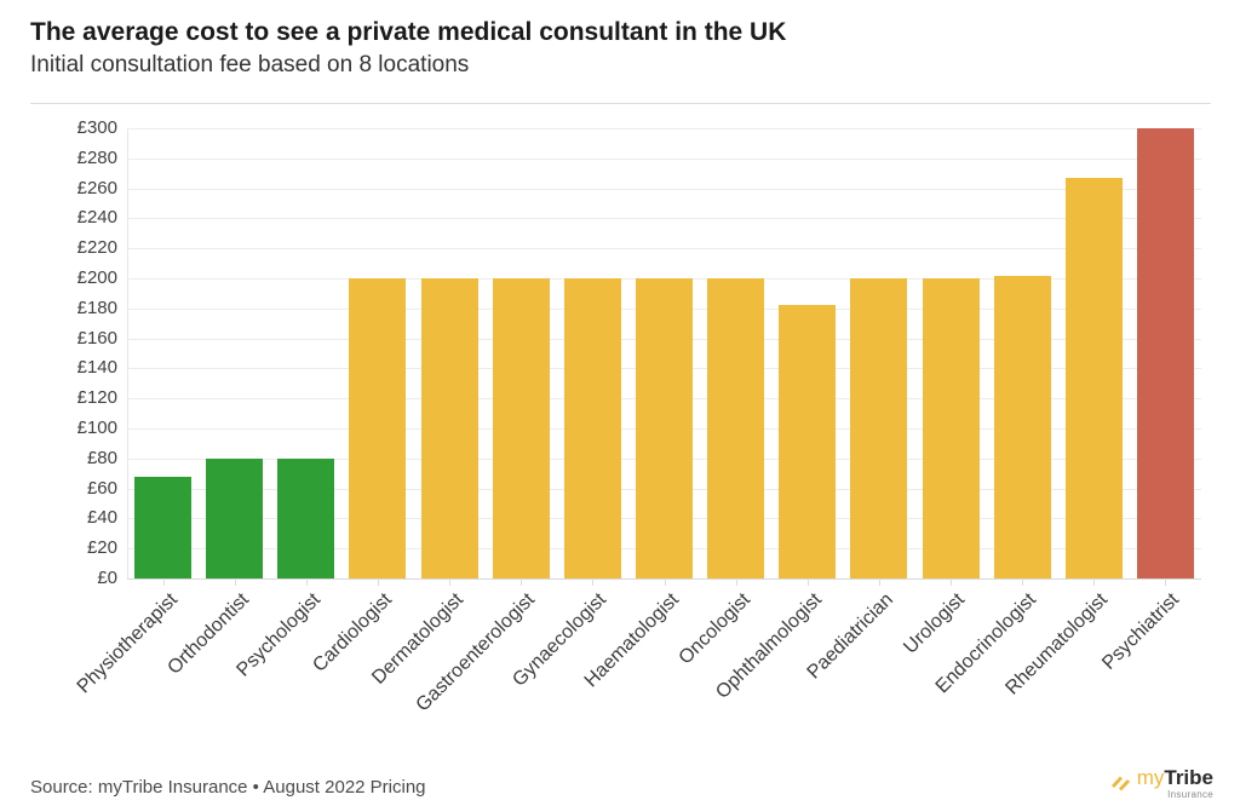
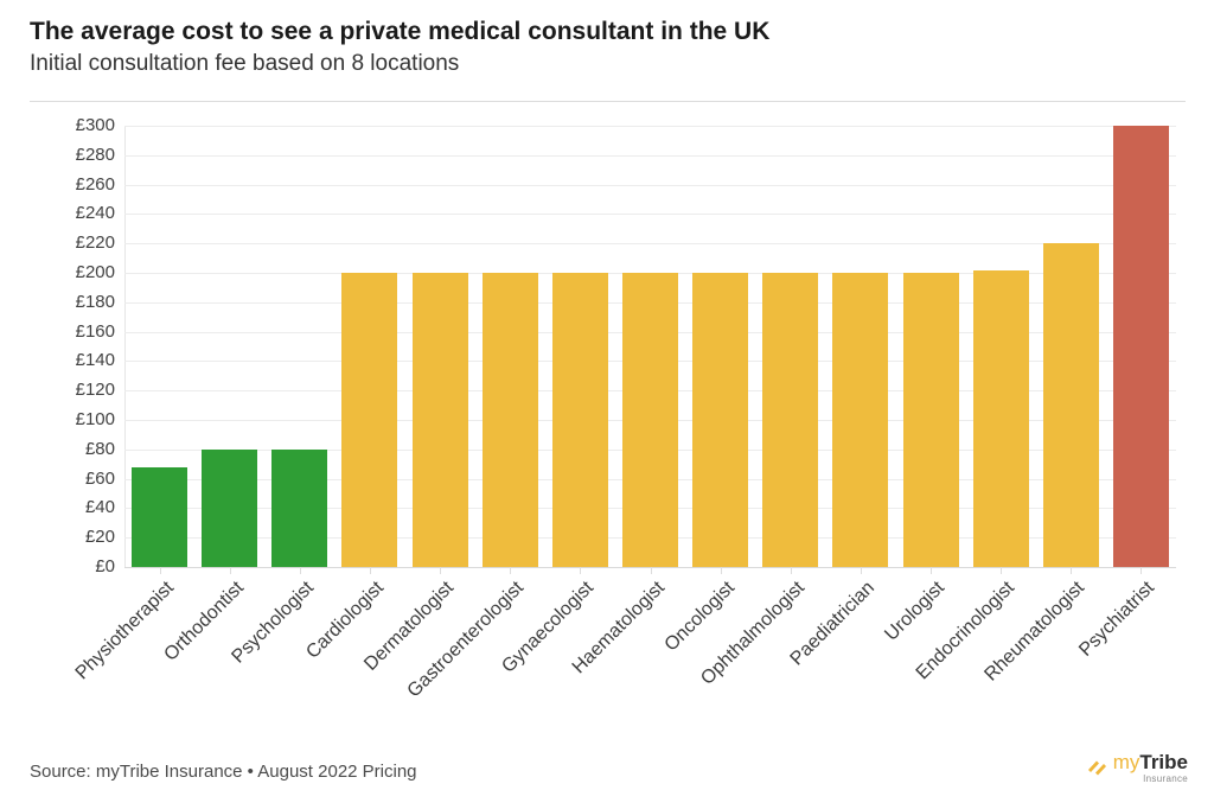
Ophthalmologist: £182 -> £200
Rheumatologist: £267 -> £220
